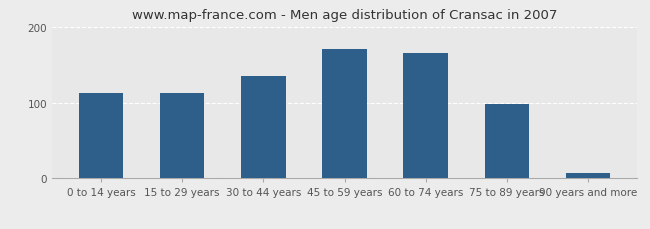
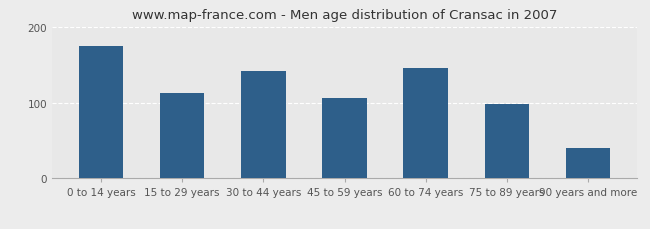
0 to 14 years: 112 -> 174
30 to 44 years: 135 -> 142
45 to 59 years: 170 -> 106
60 to 74 years: 165 -> 146
90 years and more: 7 -> 40
